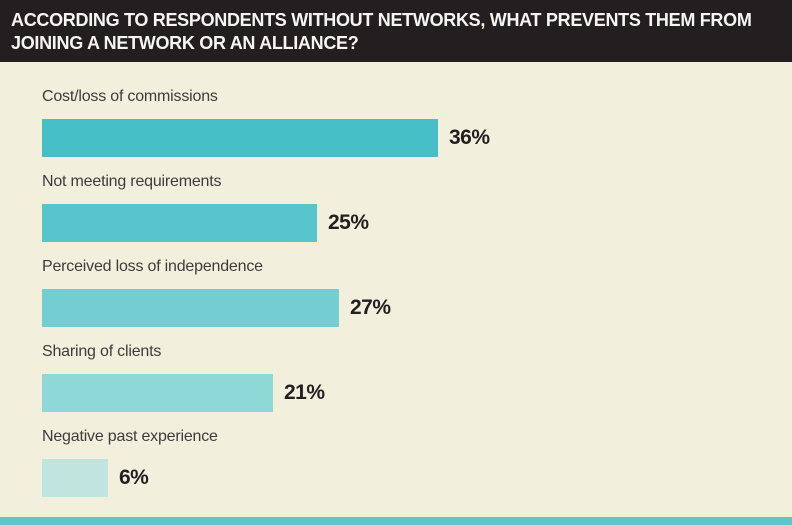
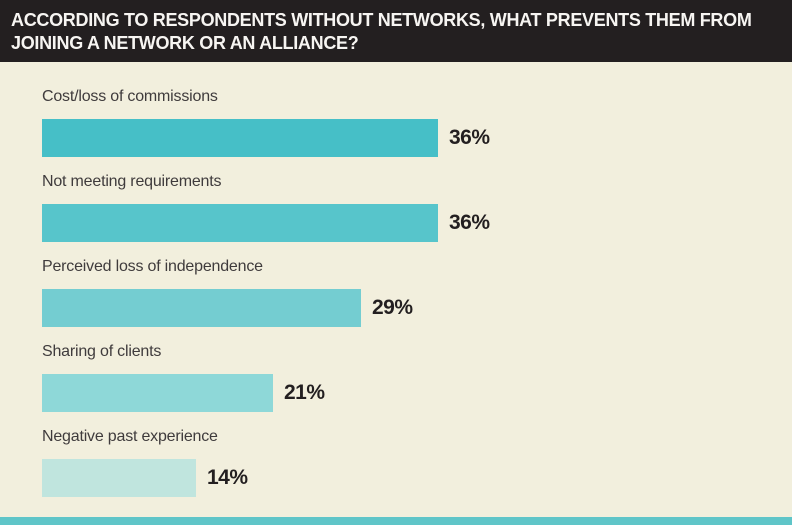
Not meeting requirements: 25% -> 36%
Perceived loss of independence: 27% -> 29%
Negative past experience: 6% -> 14%
